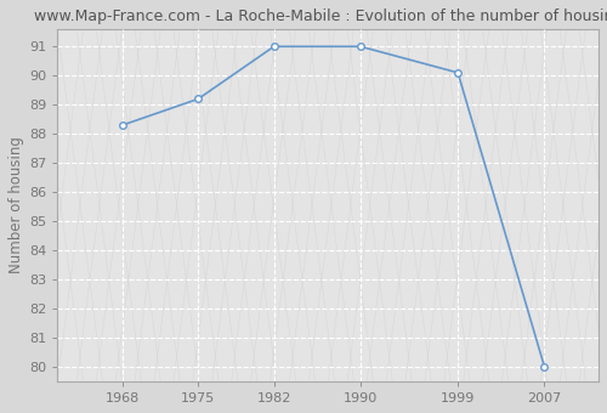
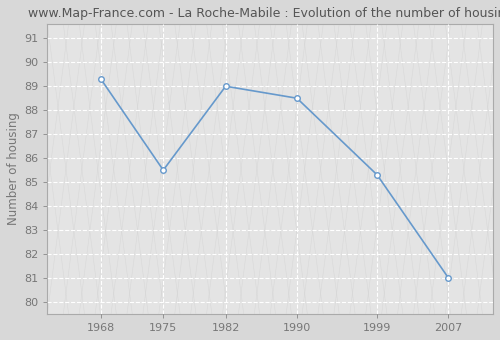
1968: 88.3 -> 89.3
1975: 89.2 -> 85.5
1982: 91.0 -> 89.0
1990: 91.0 -> 88.5
1999: 90.1 -> 85.3
2007: 80.0 -> 81.0
